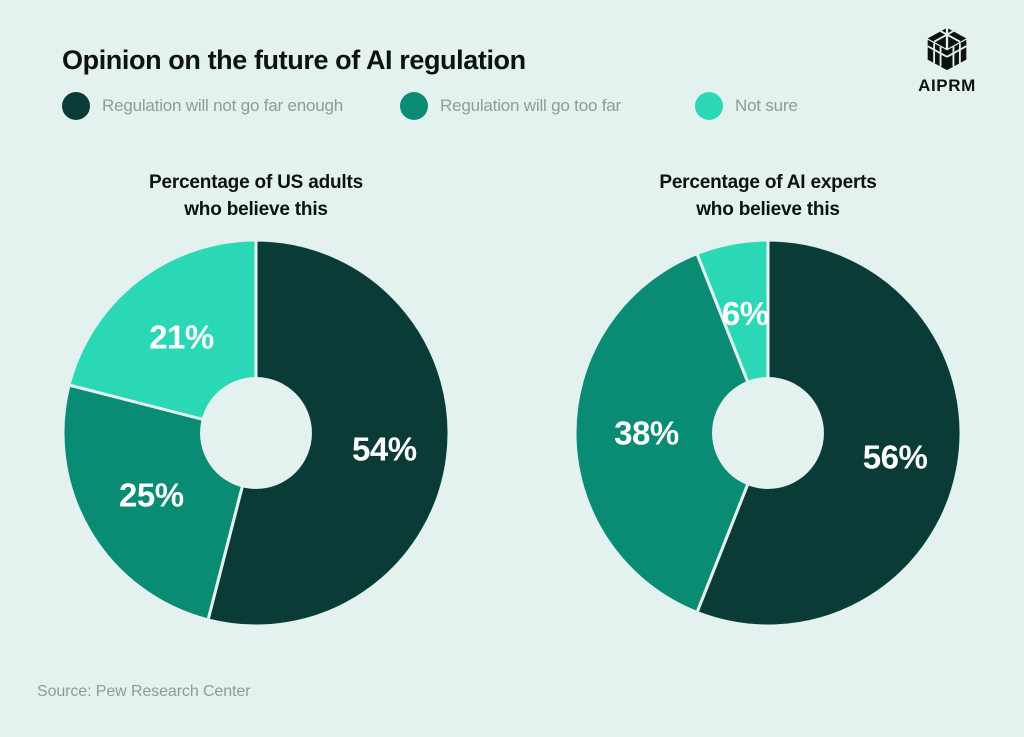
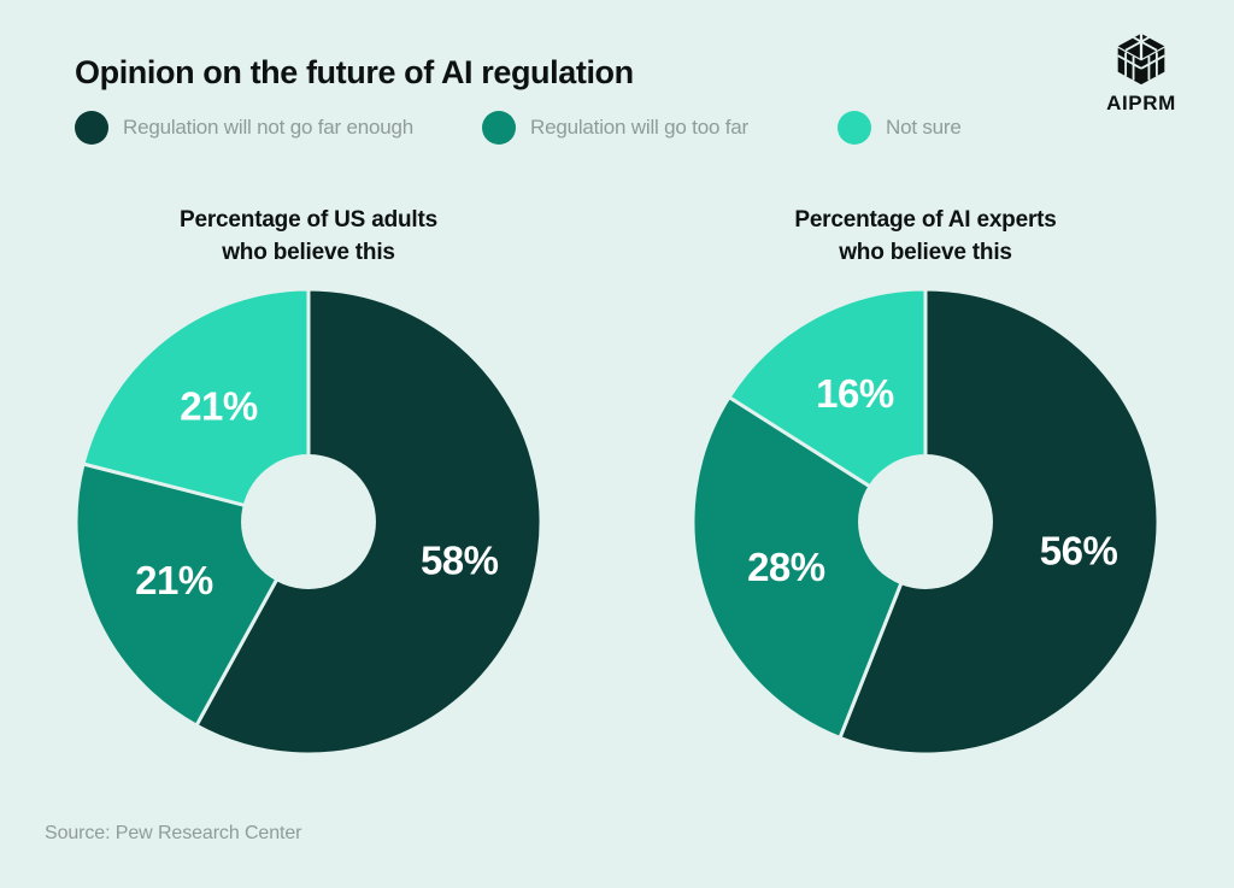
Percentage of US adults who believe this/Regulation will not go far enough: 54% -> 58%
Percentage of US adults who believe this/Regulation will go too far: 25% -> 21%
Percentage of AI experts who believe this/Regulation will go too far: 38% -> 28%
Percentage of AI experts who believe this/Not sure: 6% -> 16%
